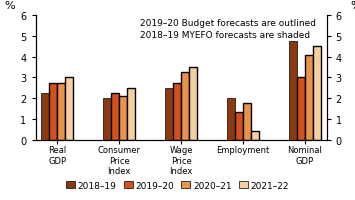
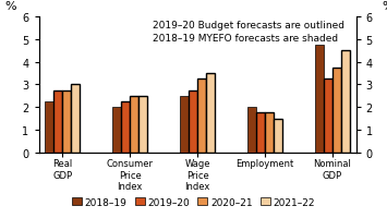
2020–21/Consumer Price Index: 2.10 -> 2.50
2019–20/Employment: 1.35 -> 1.75
2021–22/Employment: 0.4 -> 1.5
2019–20/Nominal GDP: 3.00 -> 3.25
2020–21/Nominal GDP: 4.10 -> 3.75
